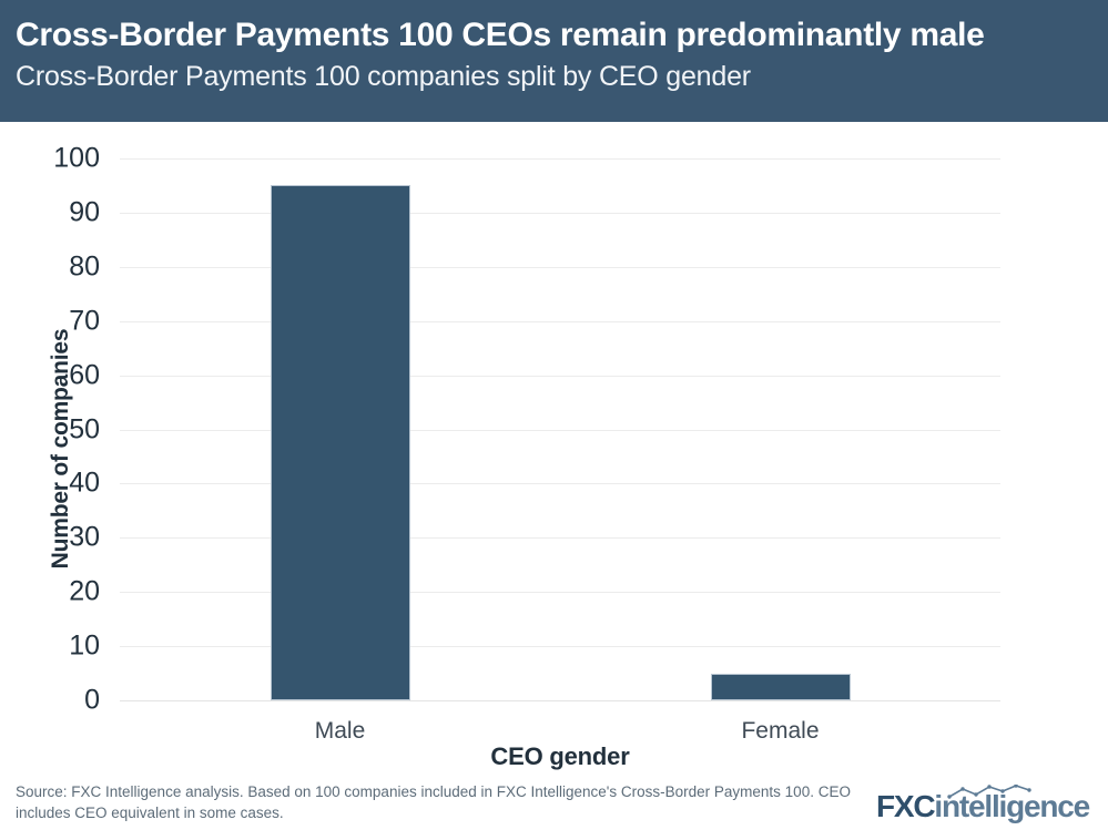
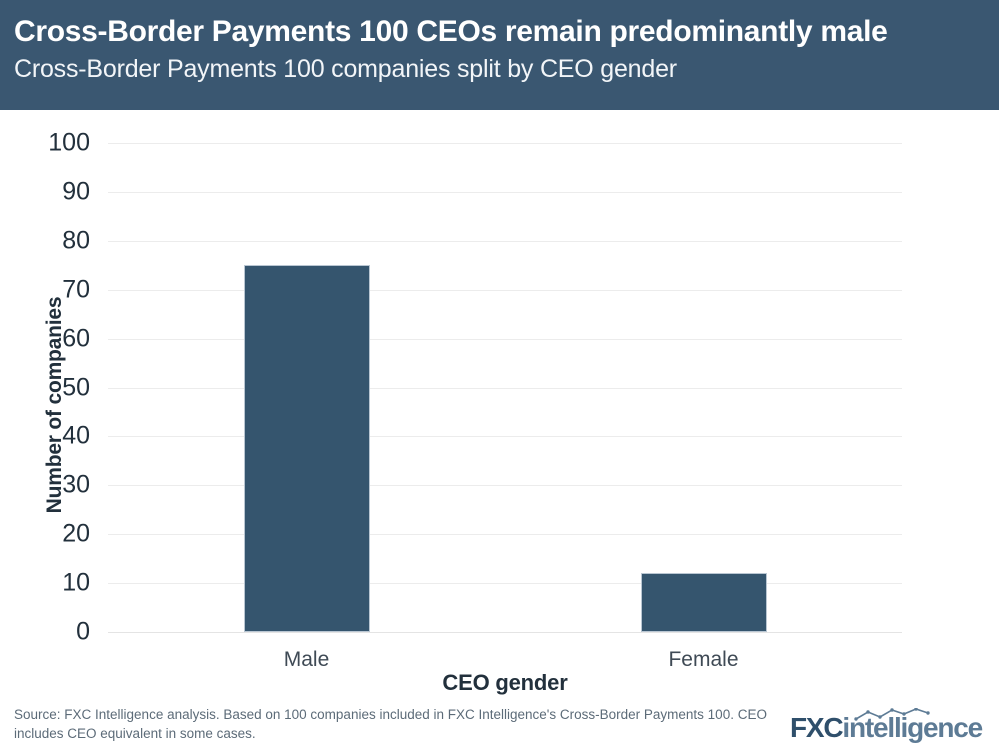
Male: 95 -> 75
Female: 5 -> 12
